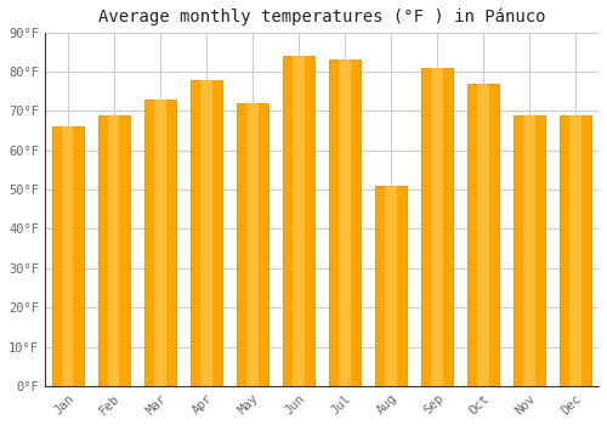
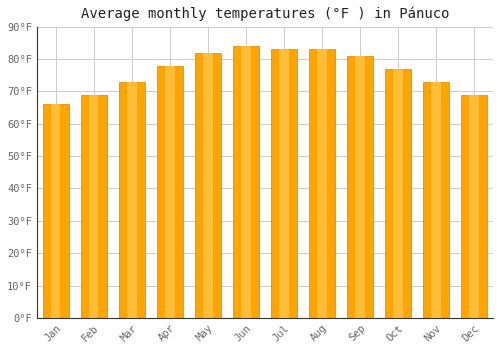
May: 72°F -> 82°F
Aug: 51°F -> 83°F
Nov: 69°F -> 73°F
